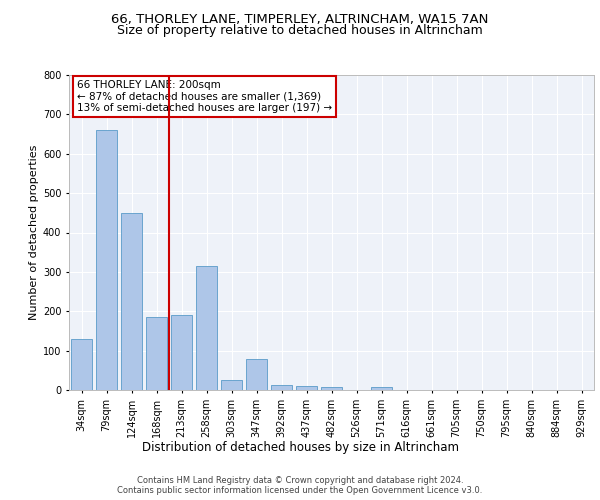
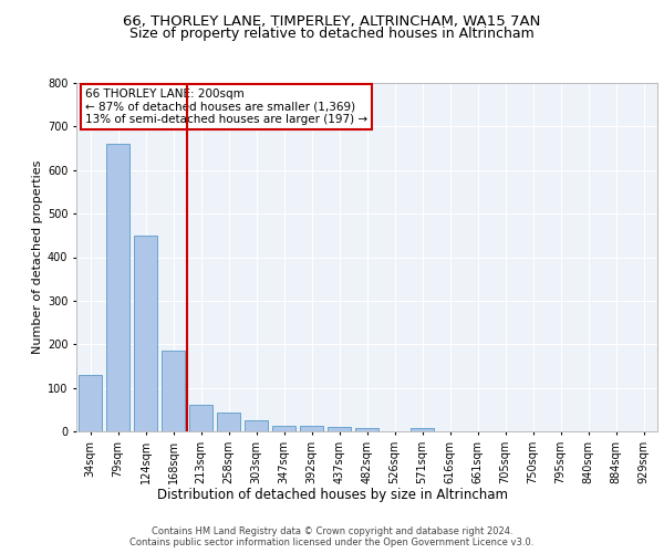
213sqm: 190 -> 60
258sqm: 315 -> 43
347sqm: 80 -> 12
